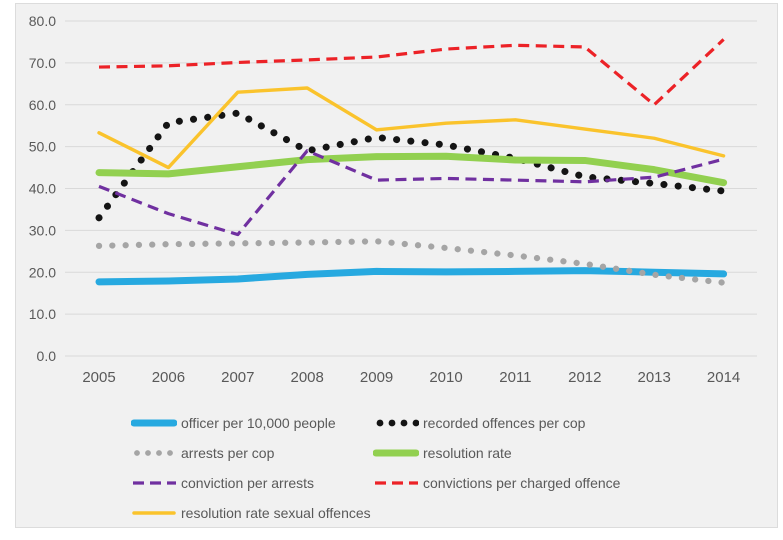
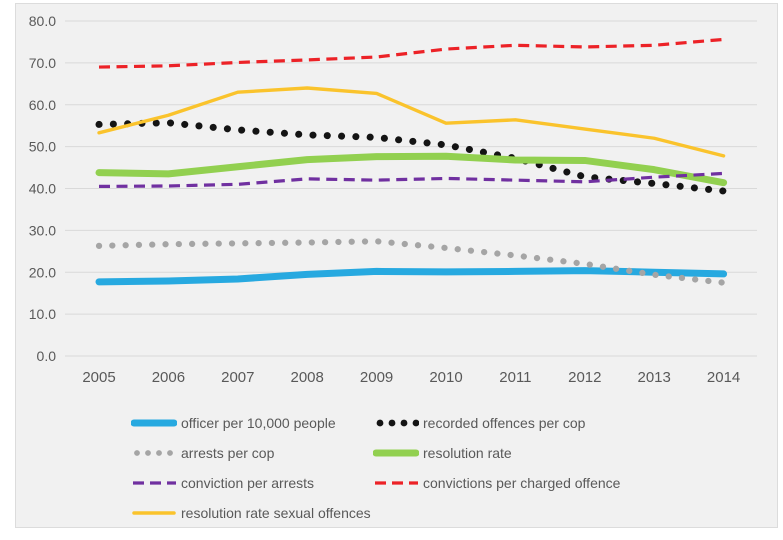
recorded offences per cop/2005: 33 -> 55
conviction per arrests/2006: 34 -> 41
resolution rate sexual offences/2006: 45 -> 58
recorded offences per cop/2007: 58 -> 54
conviction per arrests/2007: 29 -> 41
recorded offences per cop/2008: 49 -> 53
conviction per arrests/2008: 49 -> 42
resolution rate sexual offences/2009: 54 -> 63
convictions per charged offence/2013: 60 -> 74
conviction per arrests/2014: 47 -> 44
